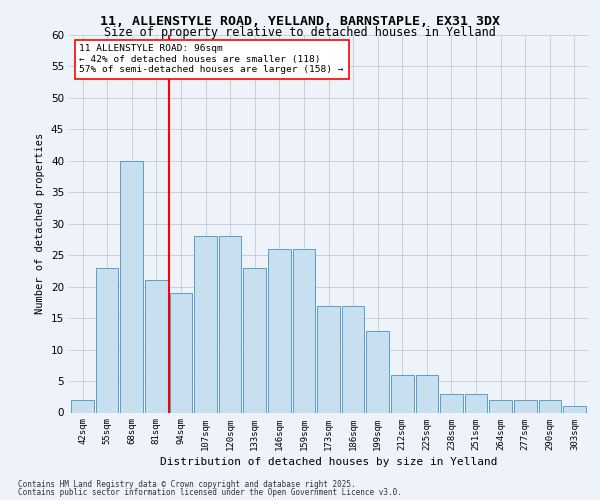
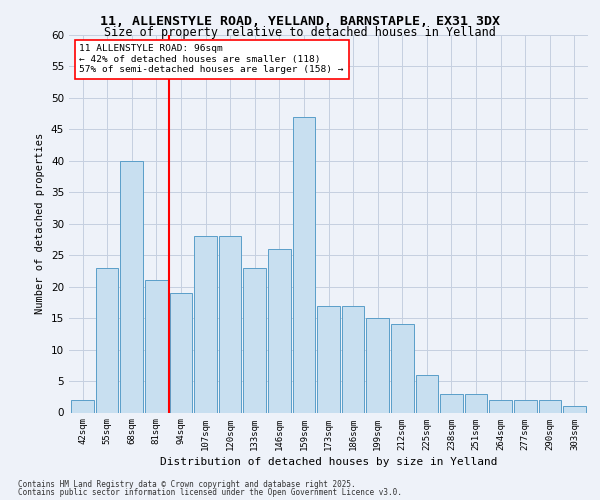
159sqm: 26 -> 47
199sqm: 13 -> 15
212sqm: 6 -> 14
